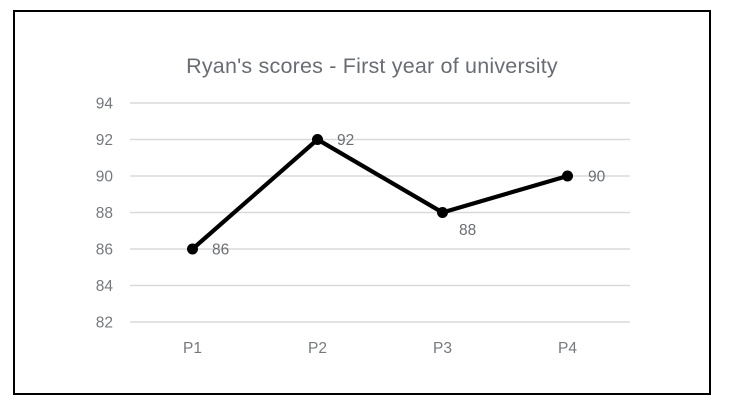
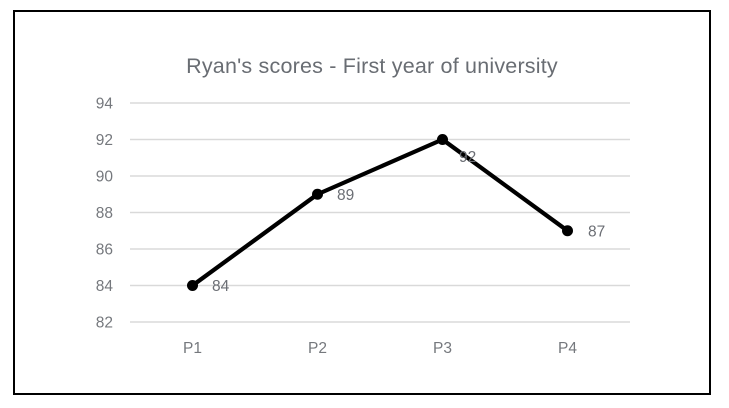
P1: 86 -> 84
P2: 92 -> 89
P3: 88 -> 92
P4: 90 -> 87
